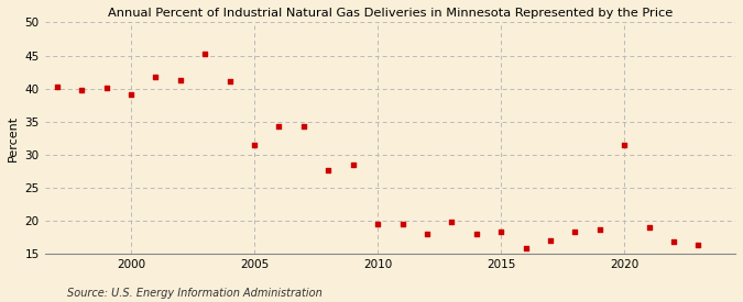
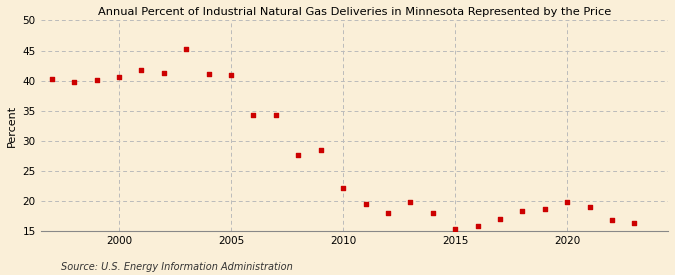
2000: 39.2 -> 40.6
2005: 31.4 -> 40.9
2010: 19.6 -> 22.1
2015: 18.4 -> 15.3
2020: 31.4 -> 19.8
